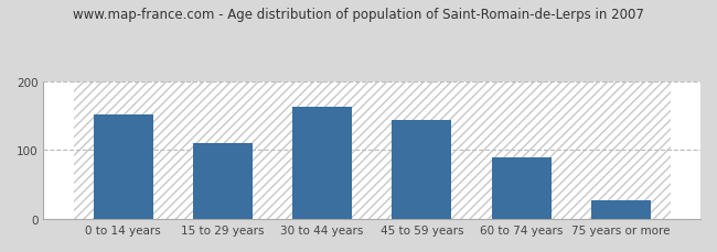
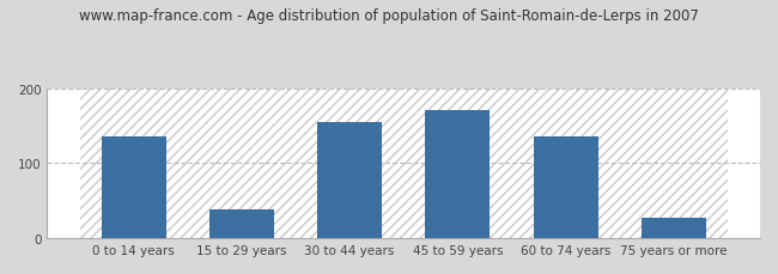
0 to 14 years: 152 -> 136
15 to 29 years: 110 -> 38
30 to 44 years: 163 -> 154
45 to 59 years: 143 -> 170
60 to 74 years: 90 -> 136
